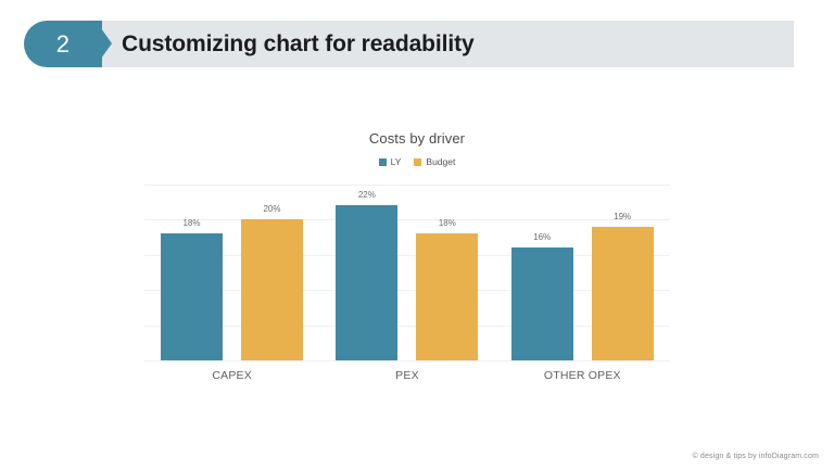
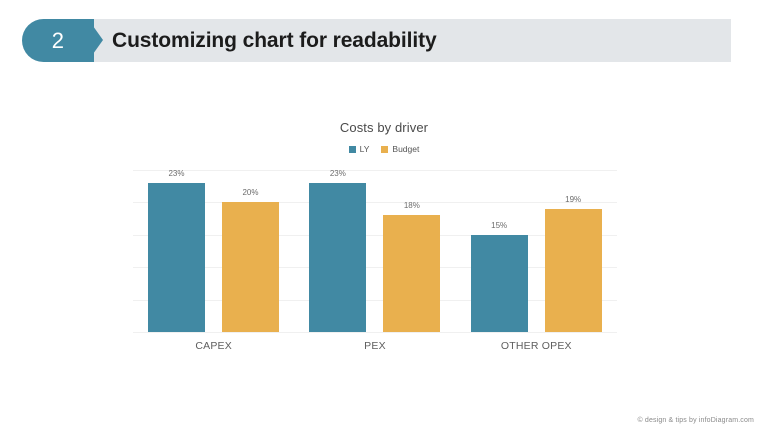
LY/CAPEX: 18% -> 23%
LY/PEX: 22% -> 23%
LY/OTHER OPEX: 16% -> 15%
